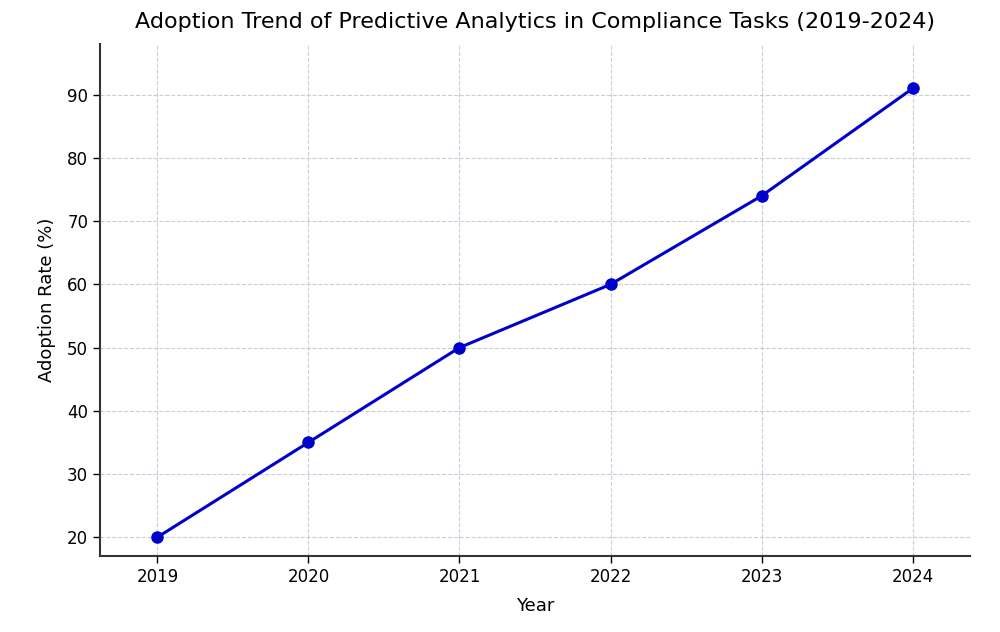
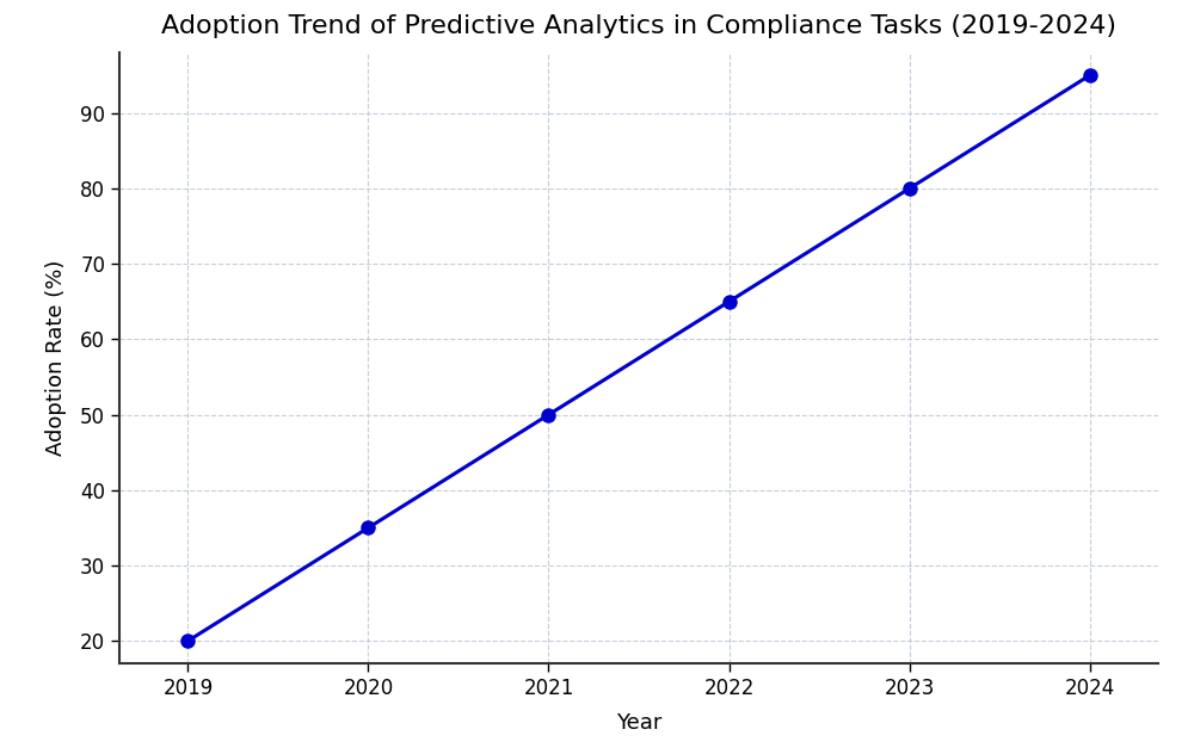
2022: 60 -> 65
2023: 74 -> 80
2024: 91 -> 95
